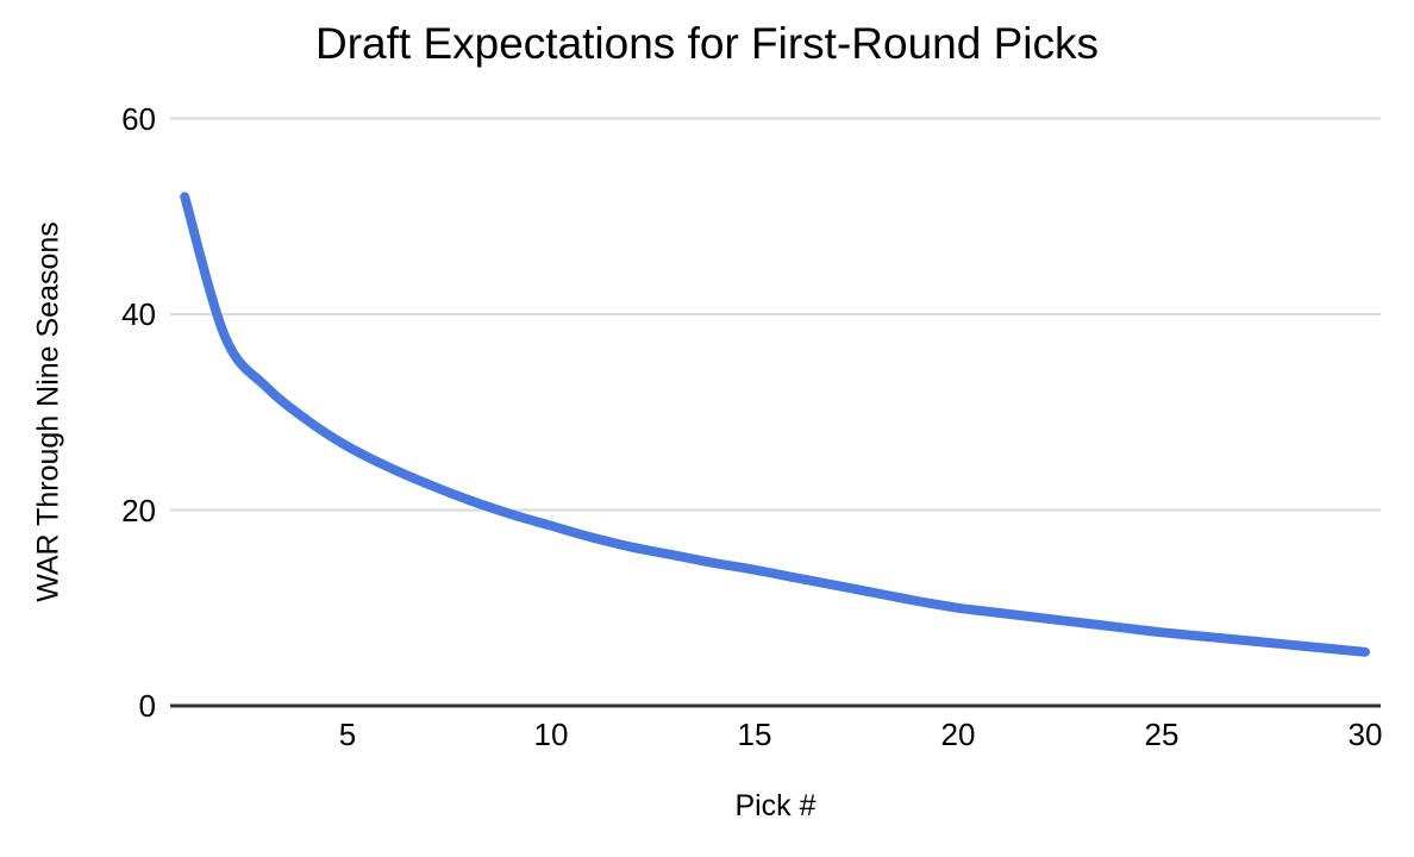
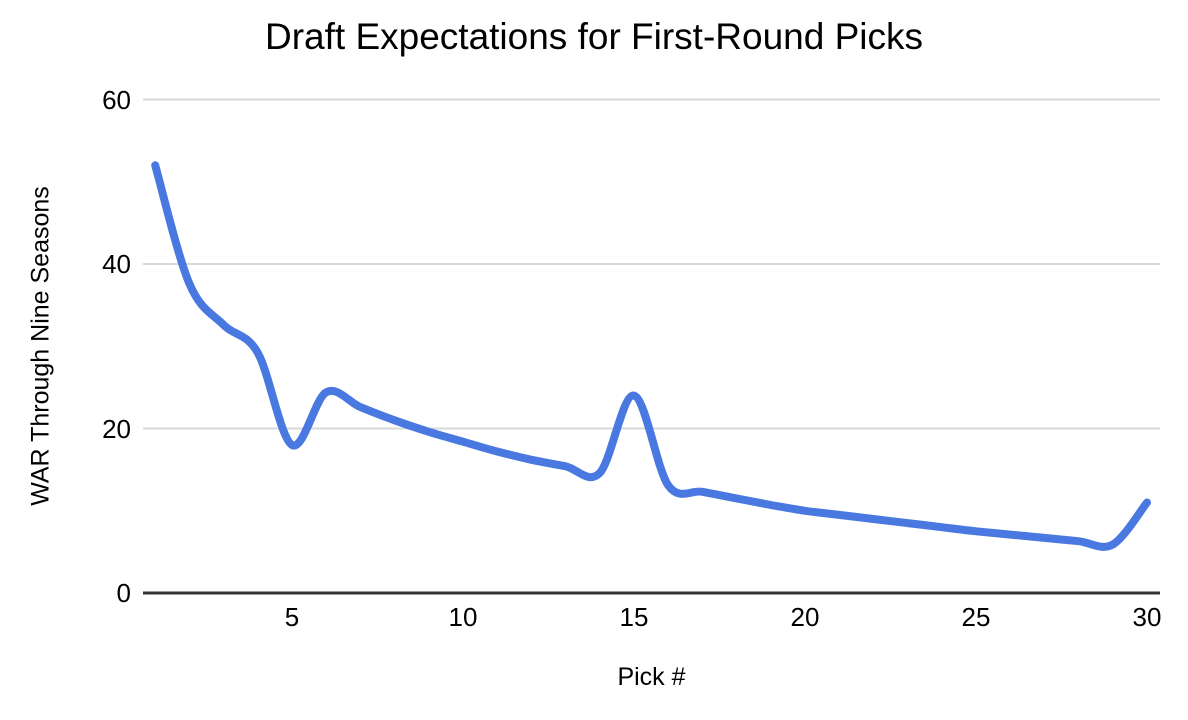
5: 26 -> 18
15: 14 -> 24
30: 6 -> 11
